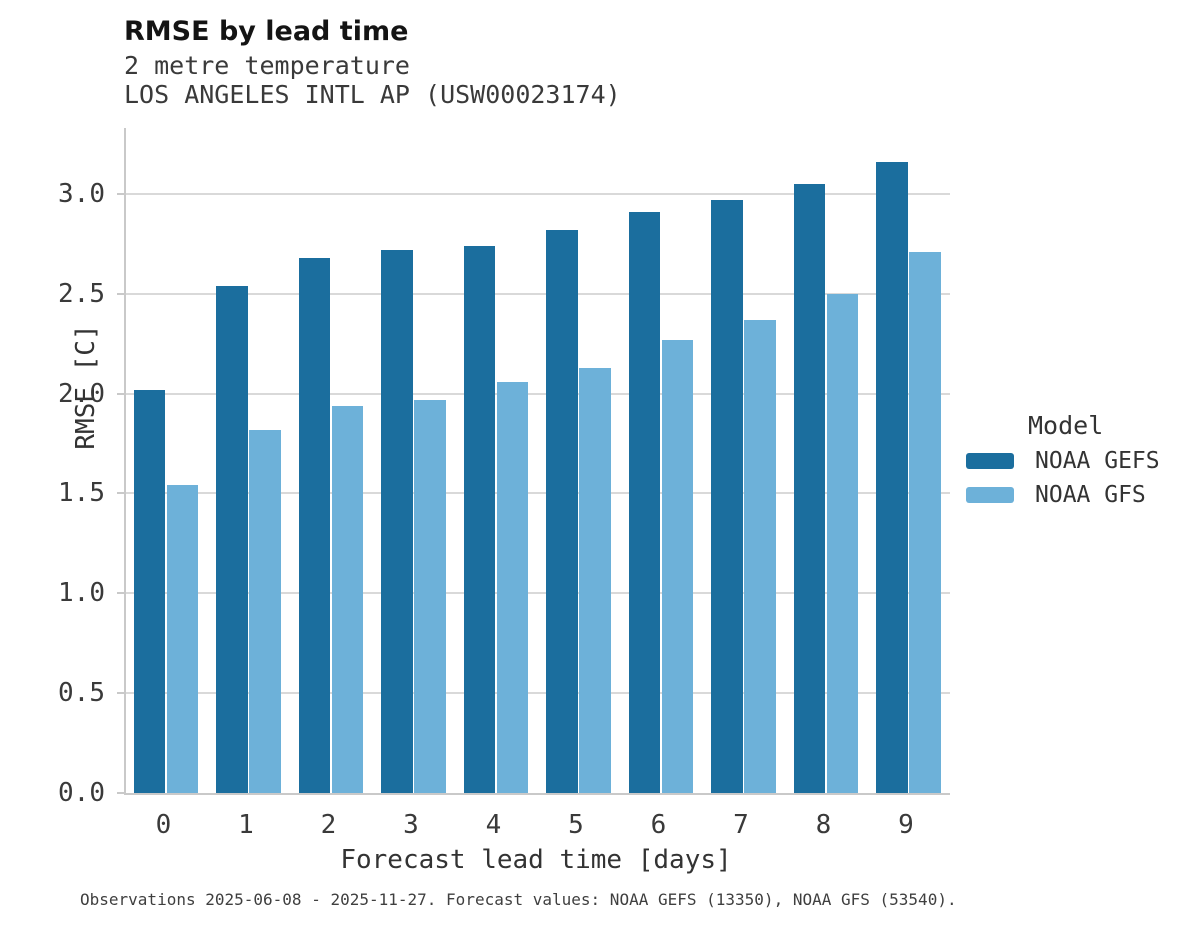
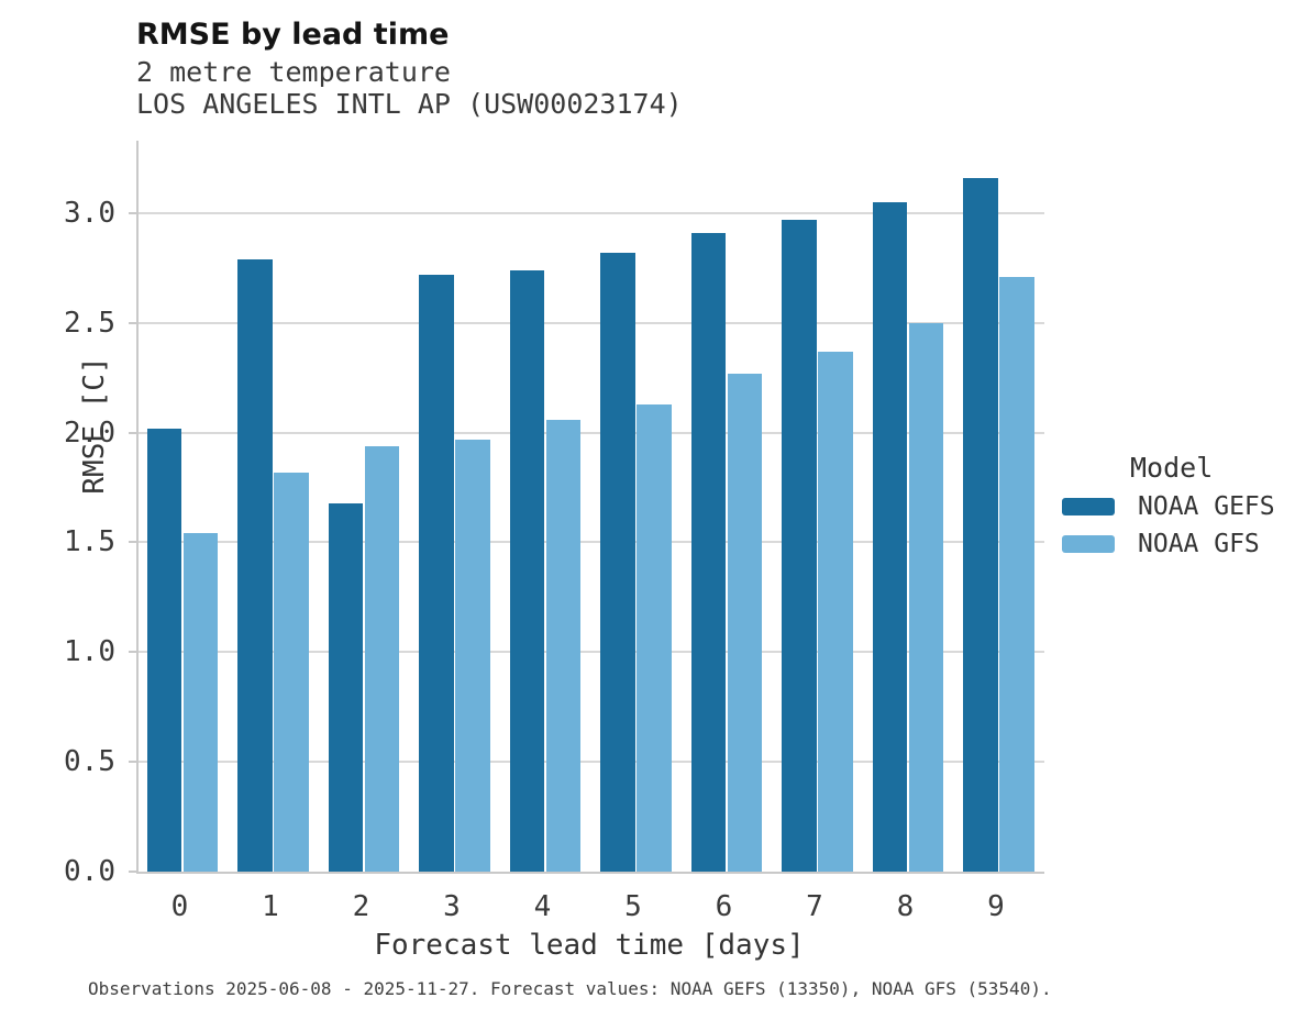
NOAA GEFS/1: 2.54 -> 2.79
NOAA GEFS/2: 2.68 -> 1.68
